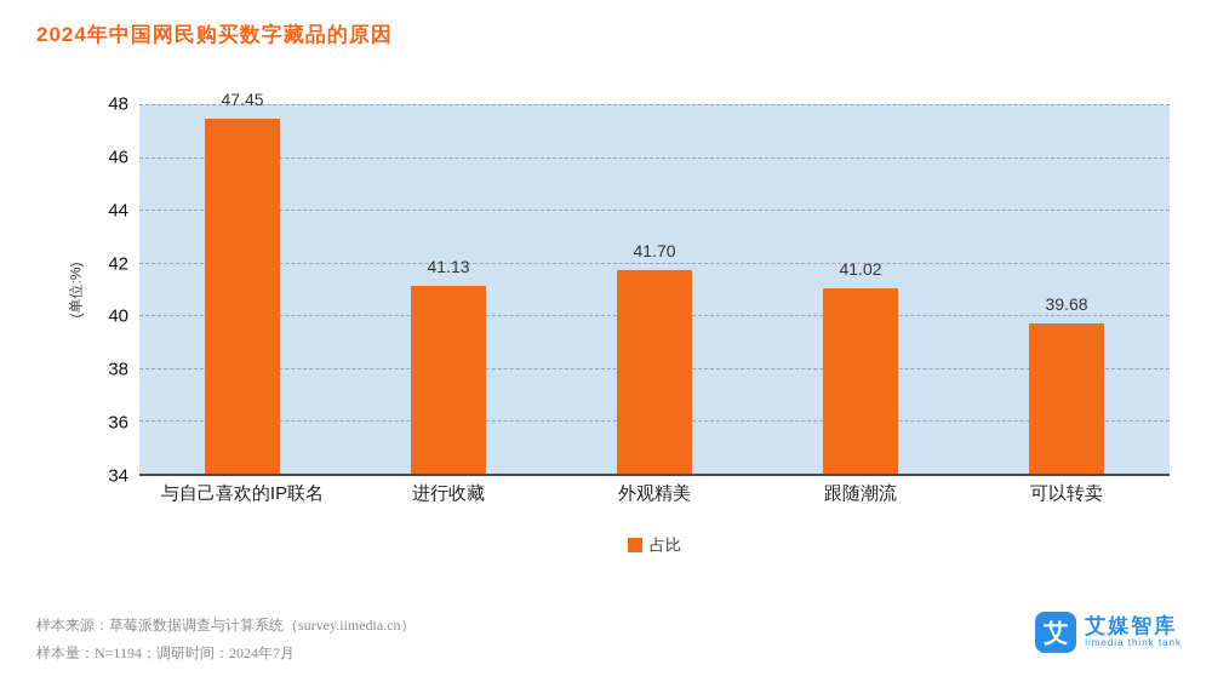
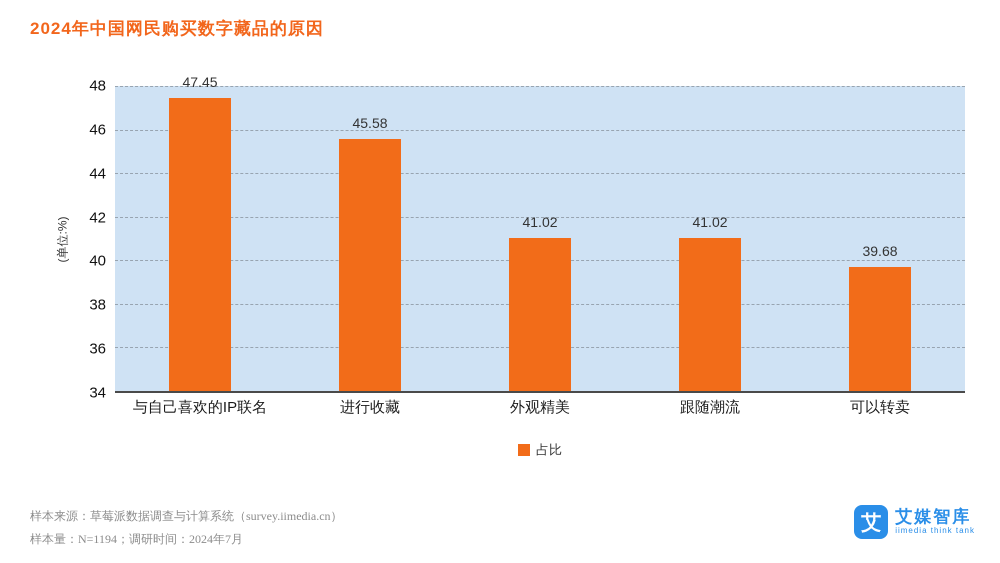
进行收藏: 41.13 -> 45.58
外观精美: 41.70 -> 41.02
